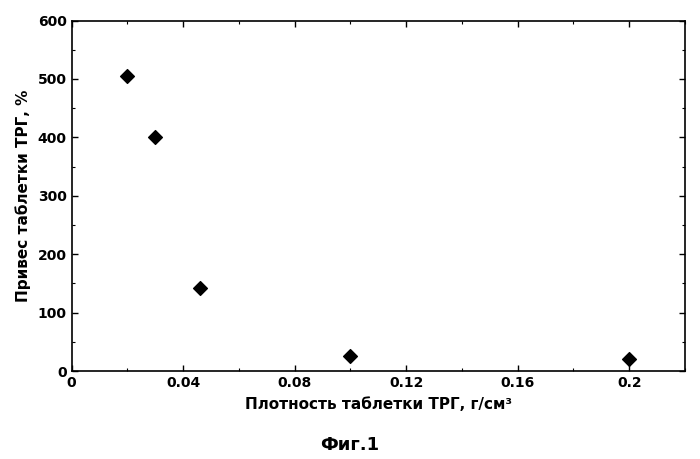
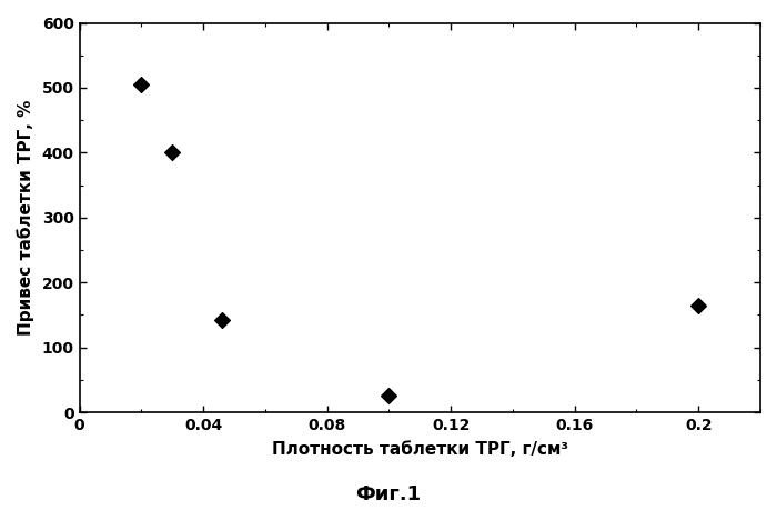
0.2: 20 -> 164
